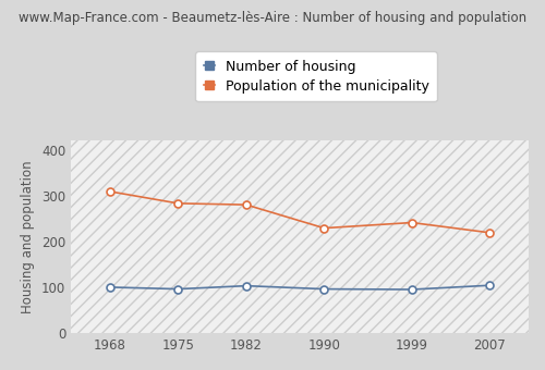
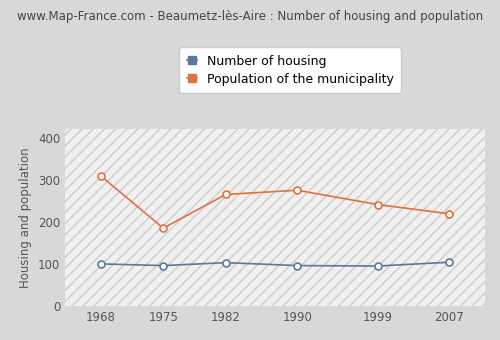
Population of the municipality/1975: 283 -> 185
Population of the municipality/1982: 280 -> 265
Population of the municipality/1990: 229 -> 275
